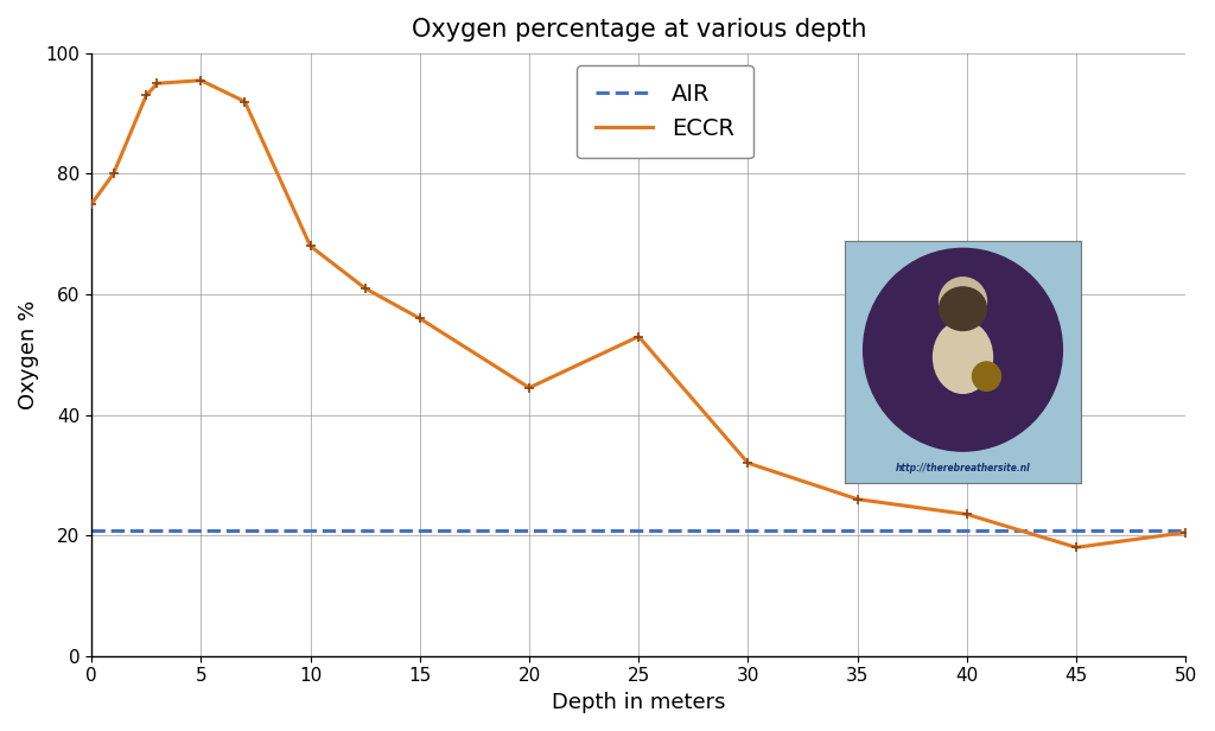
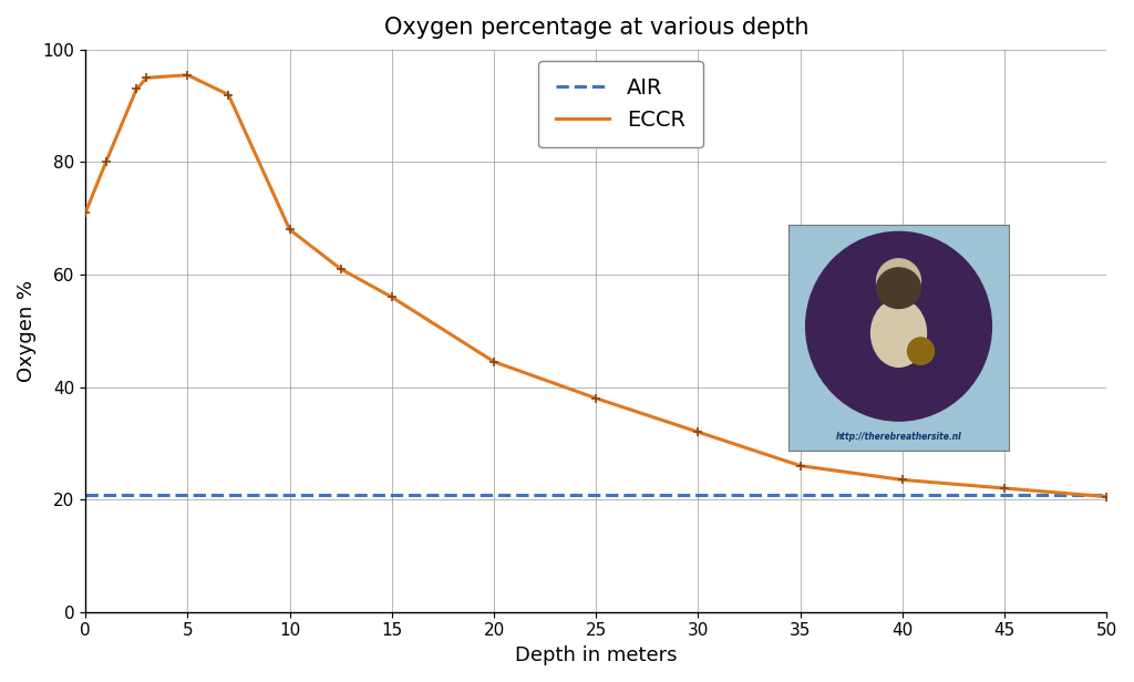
0: 75.0 -> 71.0
25: 53.0 -> 38.0
45: 18.0 -> 22.0
